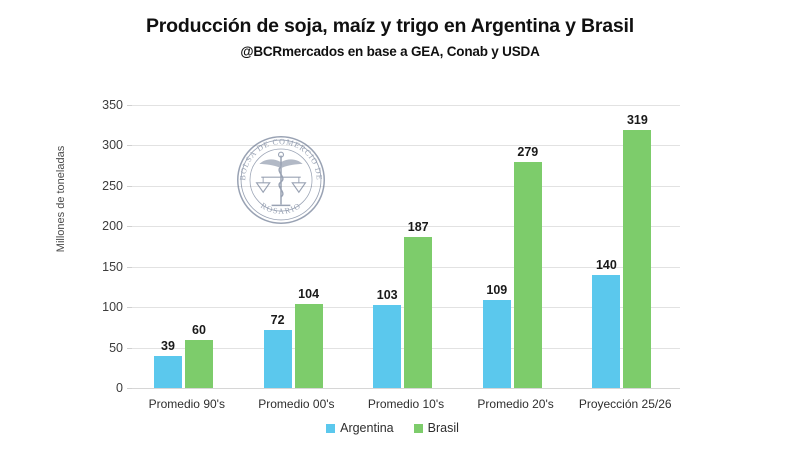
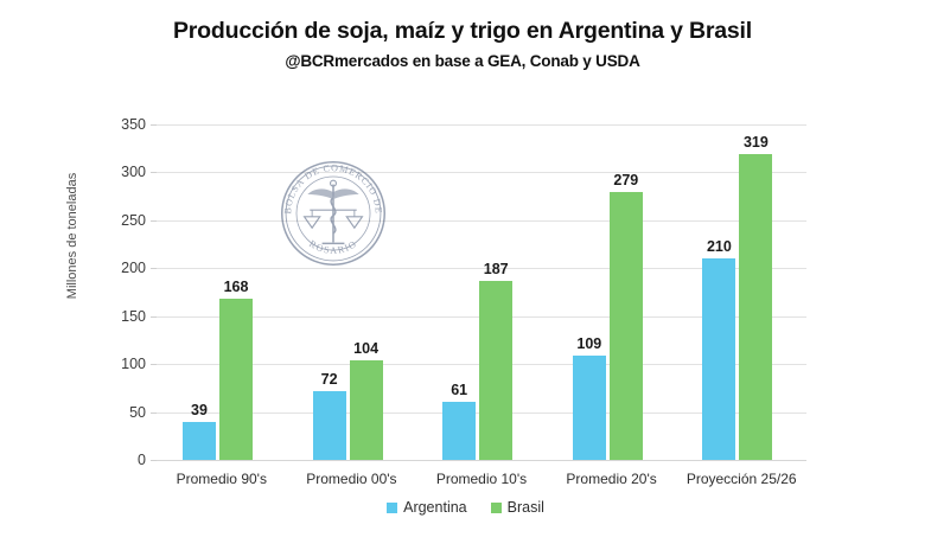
Brasil/Promedio 90's: 60 -> 168
Argentina/Promedio 10's: 103 -> 61
Argentina/Proyección 25/26: 140 -> 210
